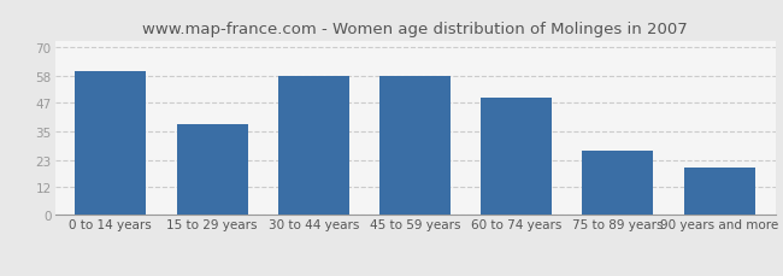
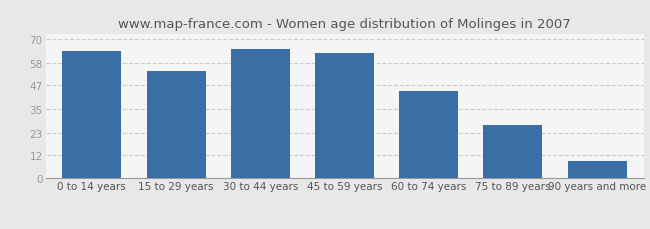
0 to 14 years: 60 -> 64
15 to 29 years: 38 -> 54
30 to 44 years: 58 -> 65
45 to 59 years: 58 -> 63
60 to 74 years: 49 -> 44
90 years and more: 20 -> 9
